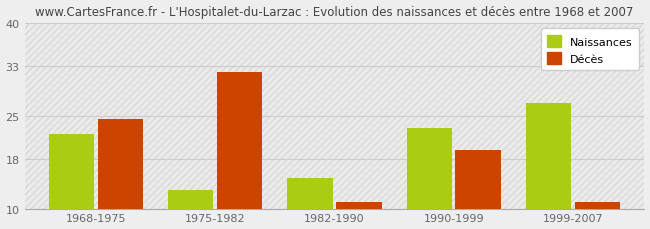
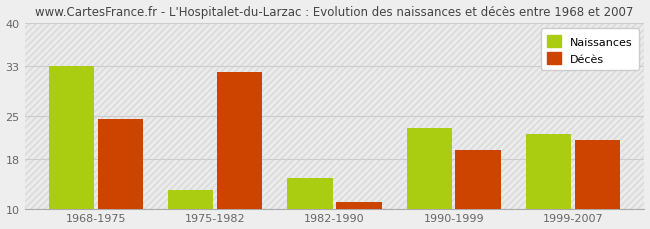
Naissances/1968-1975: 22 -> 33
Naissances/1999-2007: 27 -> 22
Décès/1999-2007: 11.0 -> 21.0
